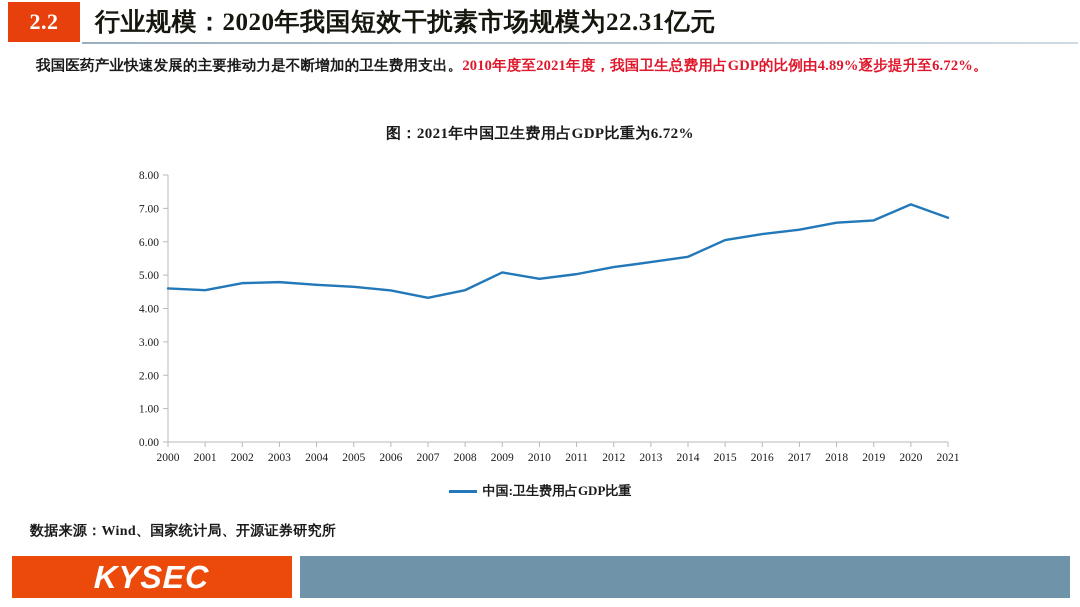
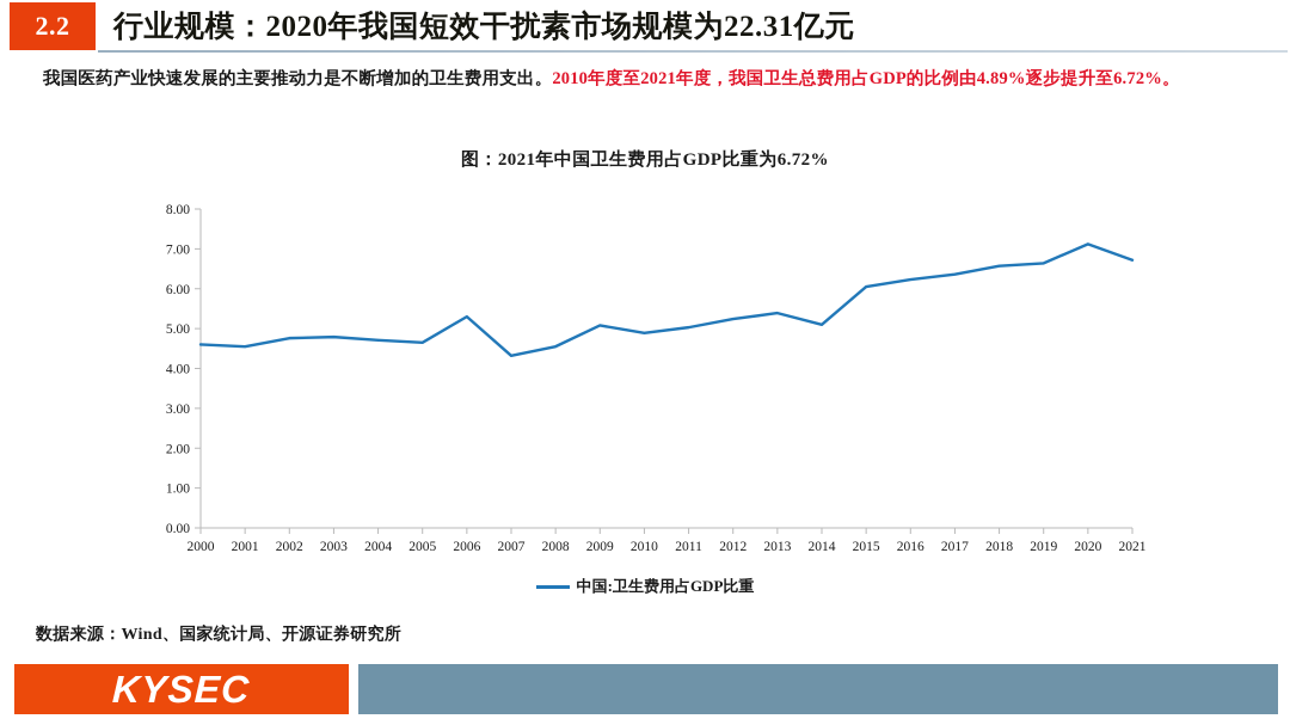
2006: 4.5 -> 5.3
2014: 5.5 -> 5.1
